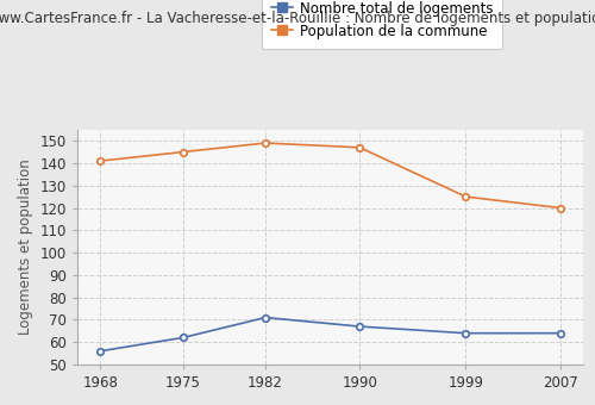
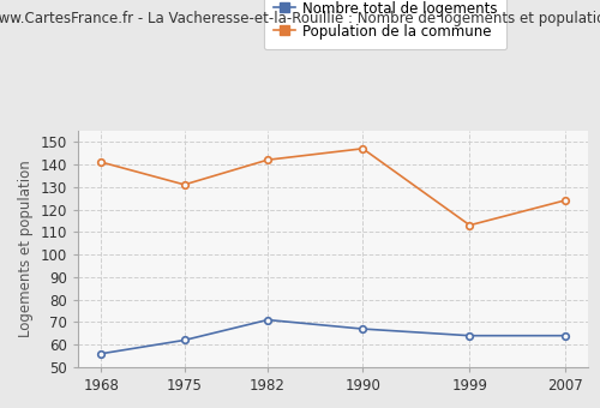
Population de la commune/1975: 145 -> 131
Population de la commune/1982: 149 -> 142
Population de la commune/1999: 125 -> 113
Population de la commune/2007: 120 -> 124
